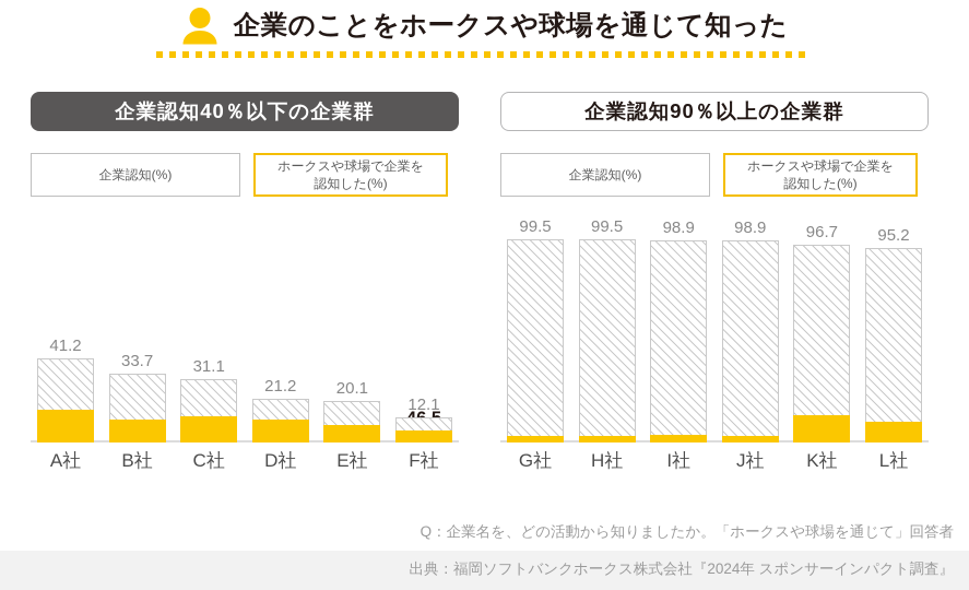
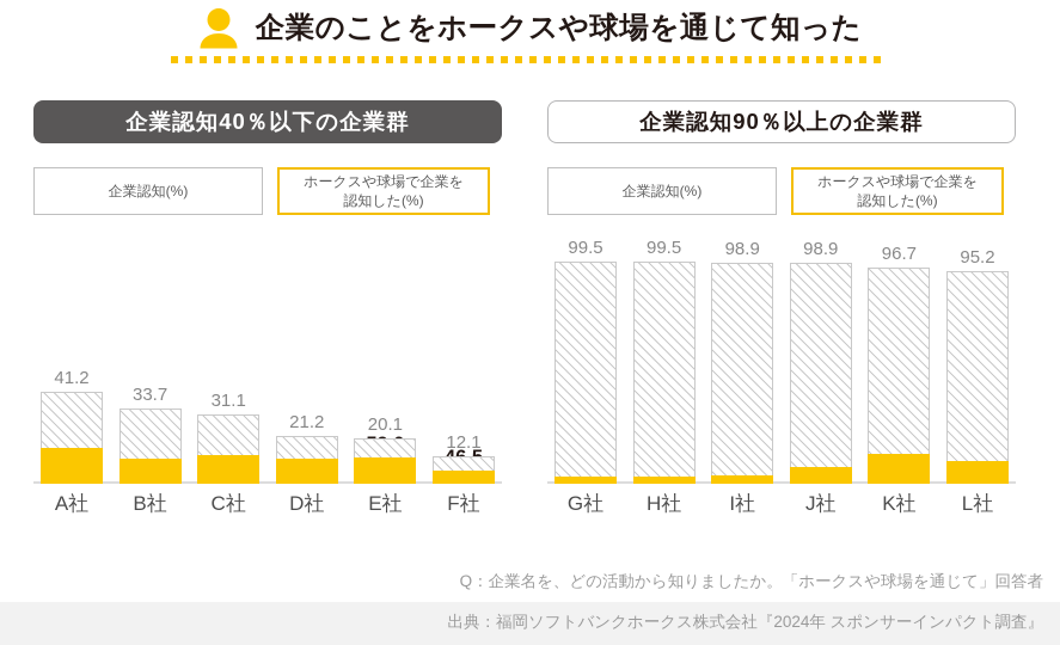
企業認知40％以下の企業群/ホークスや球場で企業を認知した(%)/E社: 42.3 -> 59.0
企業認知90％以上の企業群/ホークスや球場で企業を認知した(%)/J社: 3.3 -> 7.6
